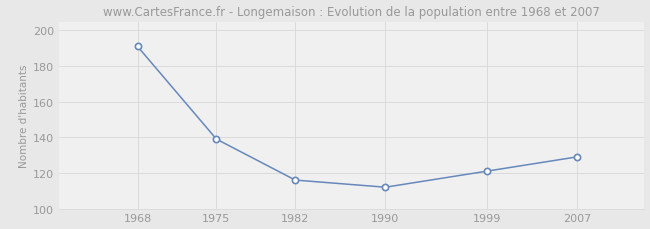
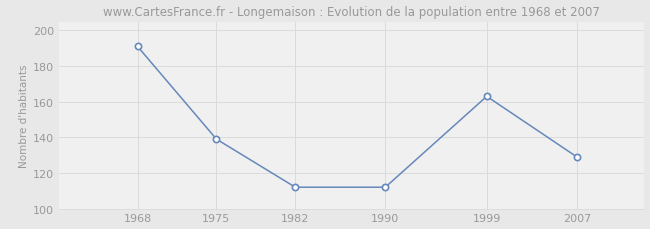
1982: 116 -> 112
1999: 121 -> 163
